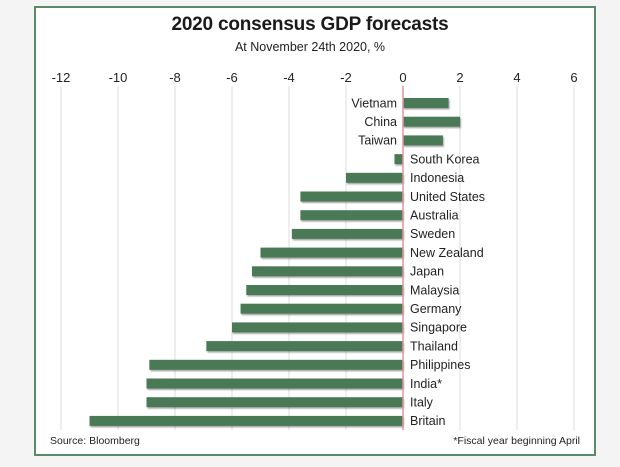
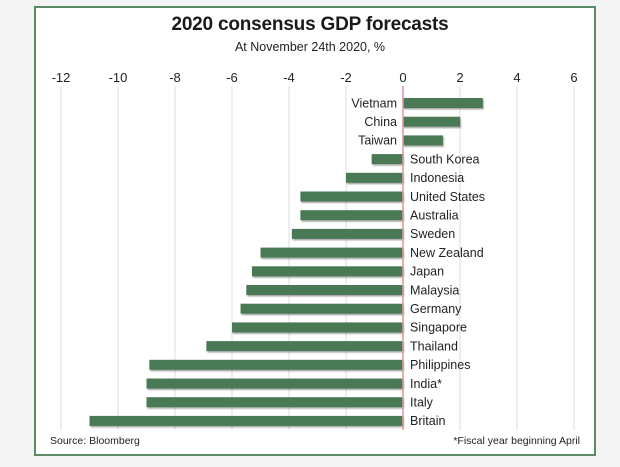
Vietnam: 1.6 -> 2.8
South Korea: -0.3 -> -1.1
